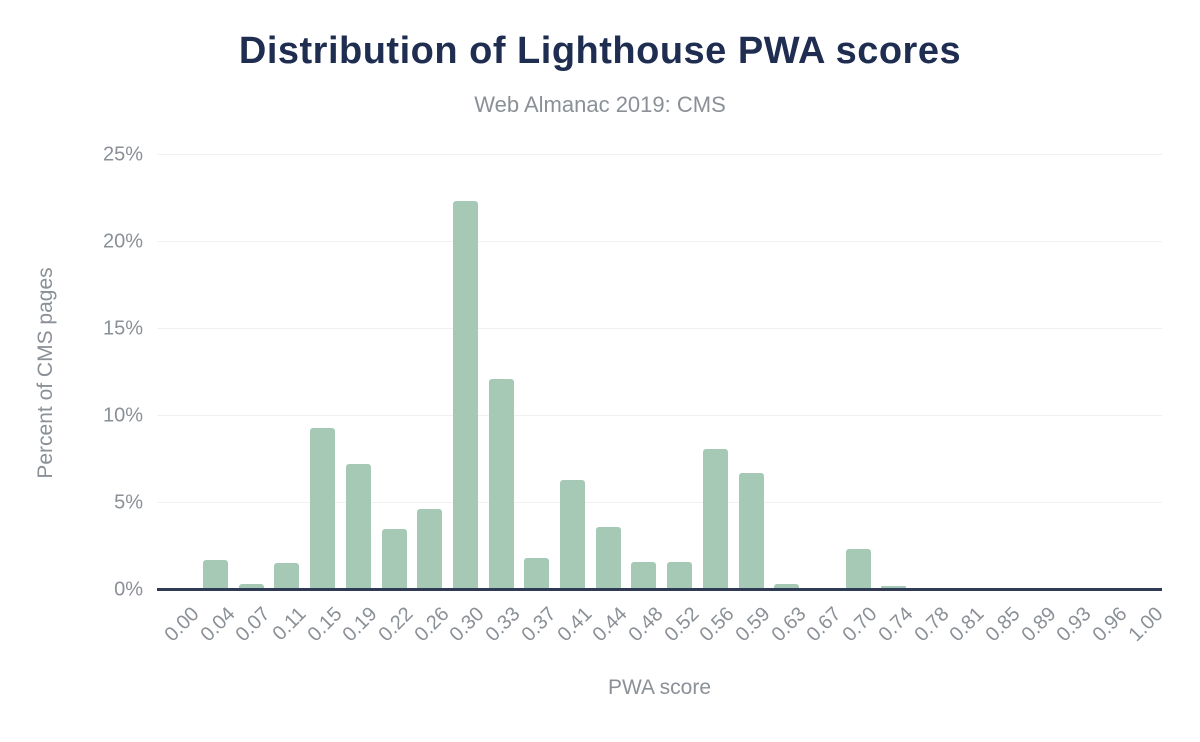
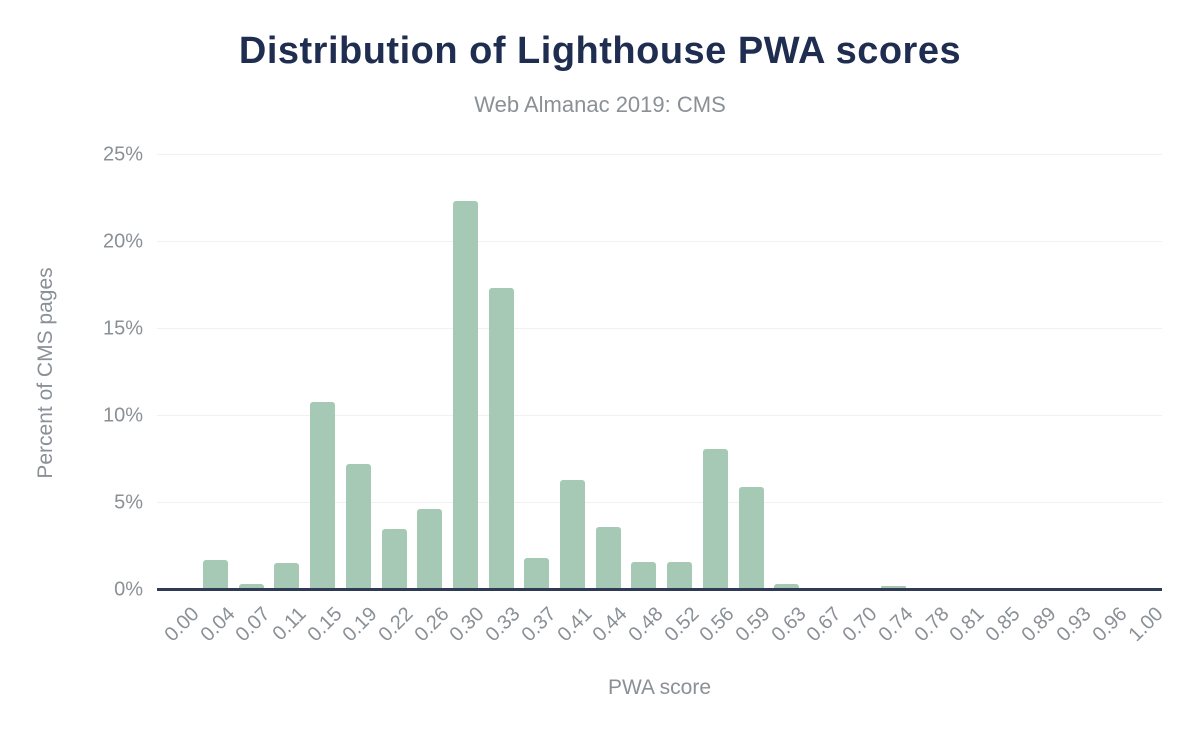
0.15: 9.3% -> 10.8%
0.33: 12.1% -> 17.3%
0.59: 6.7% -> 5.9%
0.70: 2.3% -> 0.1%
